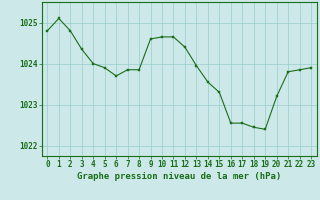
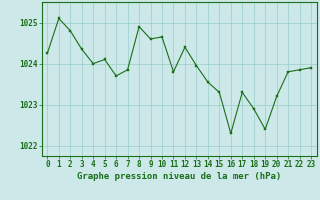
0: 1024.80 -> 1024.25
5: 1023.90 -> 1024.10
8: 1023.85 -> 1024.90
11: 1024.65 -> 1023.80
16: 1022.55 -> 1022.30
17: 1022.55 -> 1023.30
18: 1022.45 -> 1022.90
